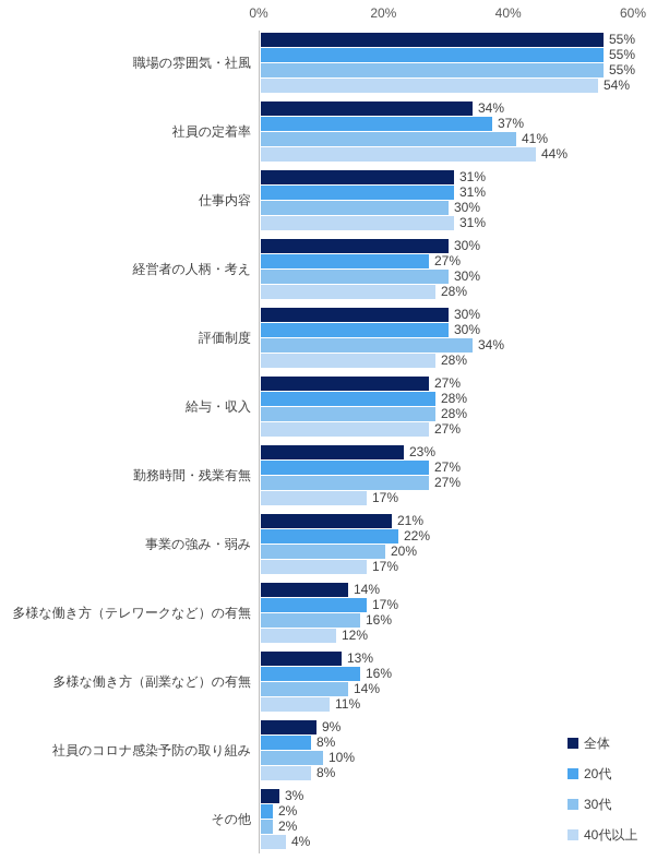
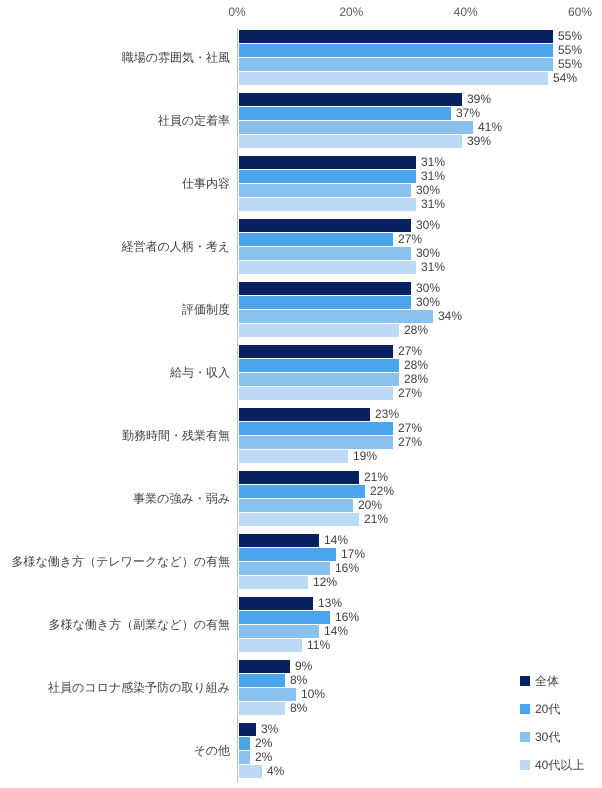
全体/社員の定着率: 34% -> 39%
40代以上/社員の定着率: 44% -> 39%
40代以上/経営者の人柄・考え: 28% -> 31%
40代以上/勤務時間・残業有無: 17% -> 19%
40代以上/事業の強み・弱み: 17% -> 21%
